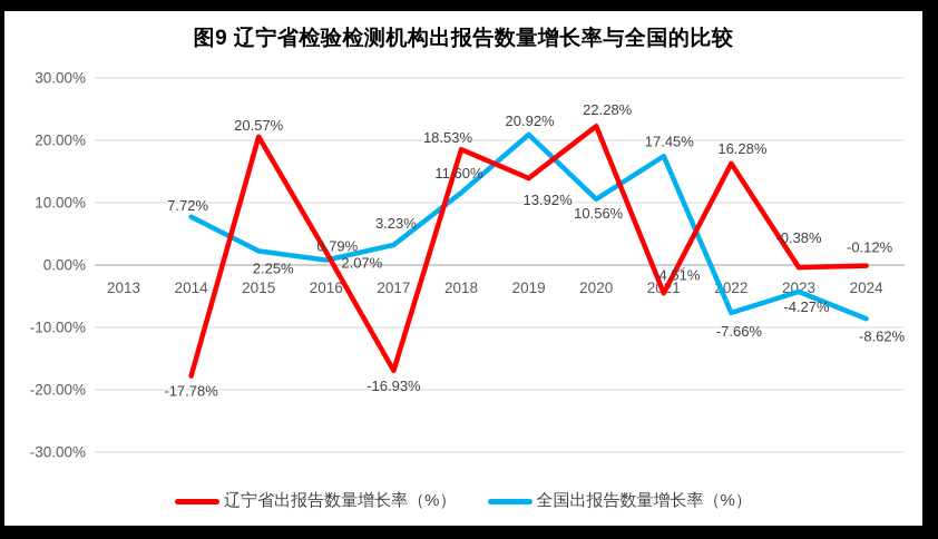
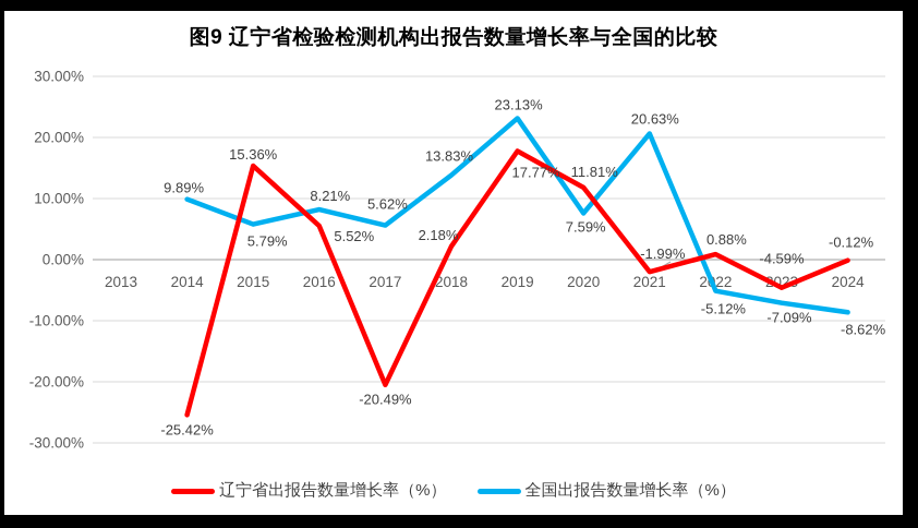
辽宁省出报告数量增长率（%）/2014: -17.78% -> -25.42%
全国出报告数量增长率（%）/2014: 7.72% -> 9.89%
辽宁省出报告数量增长率（%）/2015: 20.57% -> 15.36%
全国出报告数量增长率（%）/2015: 2.25% -> 5.79%
辽宁省出报告数量增长率（%）/2016: 2.07% -> 5.52%
全国出报告数量增长率（%）/2016: 0.79% -> 8.21%
辽宁省出报告数量增长率（%）/2017: -16.93% -> -20.49%
全国出报告数量增长率（%）/2017: 3.23% -> 5.62%
辽宁省出报告数量增长率（%）/2018: 18.53% -> 2.18%
全国出报告数量增长率（%）/2018: 11.60% -> 13.83%
辽宁省出报告数量增长率（%）/2019: 13.92% -> 17.77%
全国出报告数量增长率（%）/2019: 20.92% -> 23.13%
辽宁省出报告数量增长率（%）/2020: 22.28% -> 11.81%
全国出报告数量增长率（%）/2020: 10.56% -> 7.59%
辽宁省出报告数量增长率（%）/2021: -4.51% -> -1.99%
全国出报告数量增长率（%）/2021: 17.45% -> 20.63%
辽宁省出报告数量增长率（%）/2022: 16.28% -> 0.88%
全国出报告数量增长率（%）/2022: -7.66% -> -5.12%
辽宁省出报告数量增长率（%）/2023: -0.38% -> -4.59%
全国出报告数量增长率（%）/2023: -4.27% -> -7.09%
